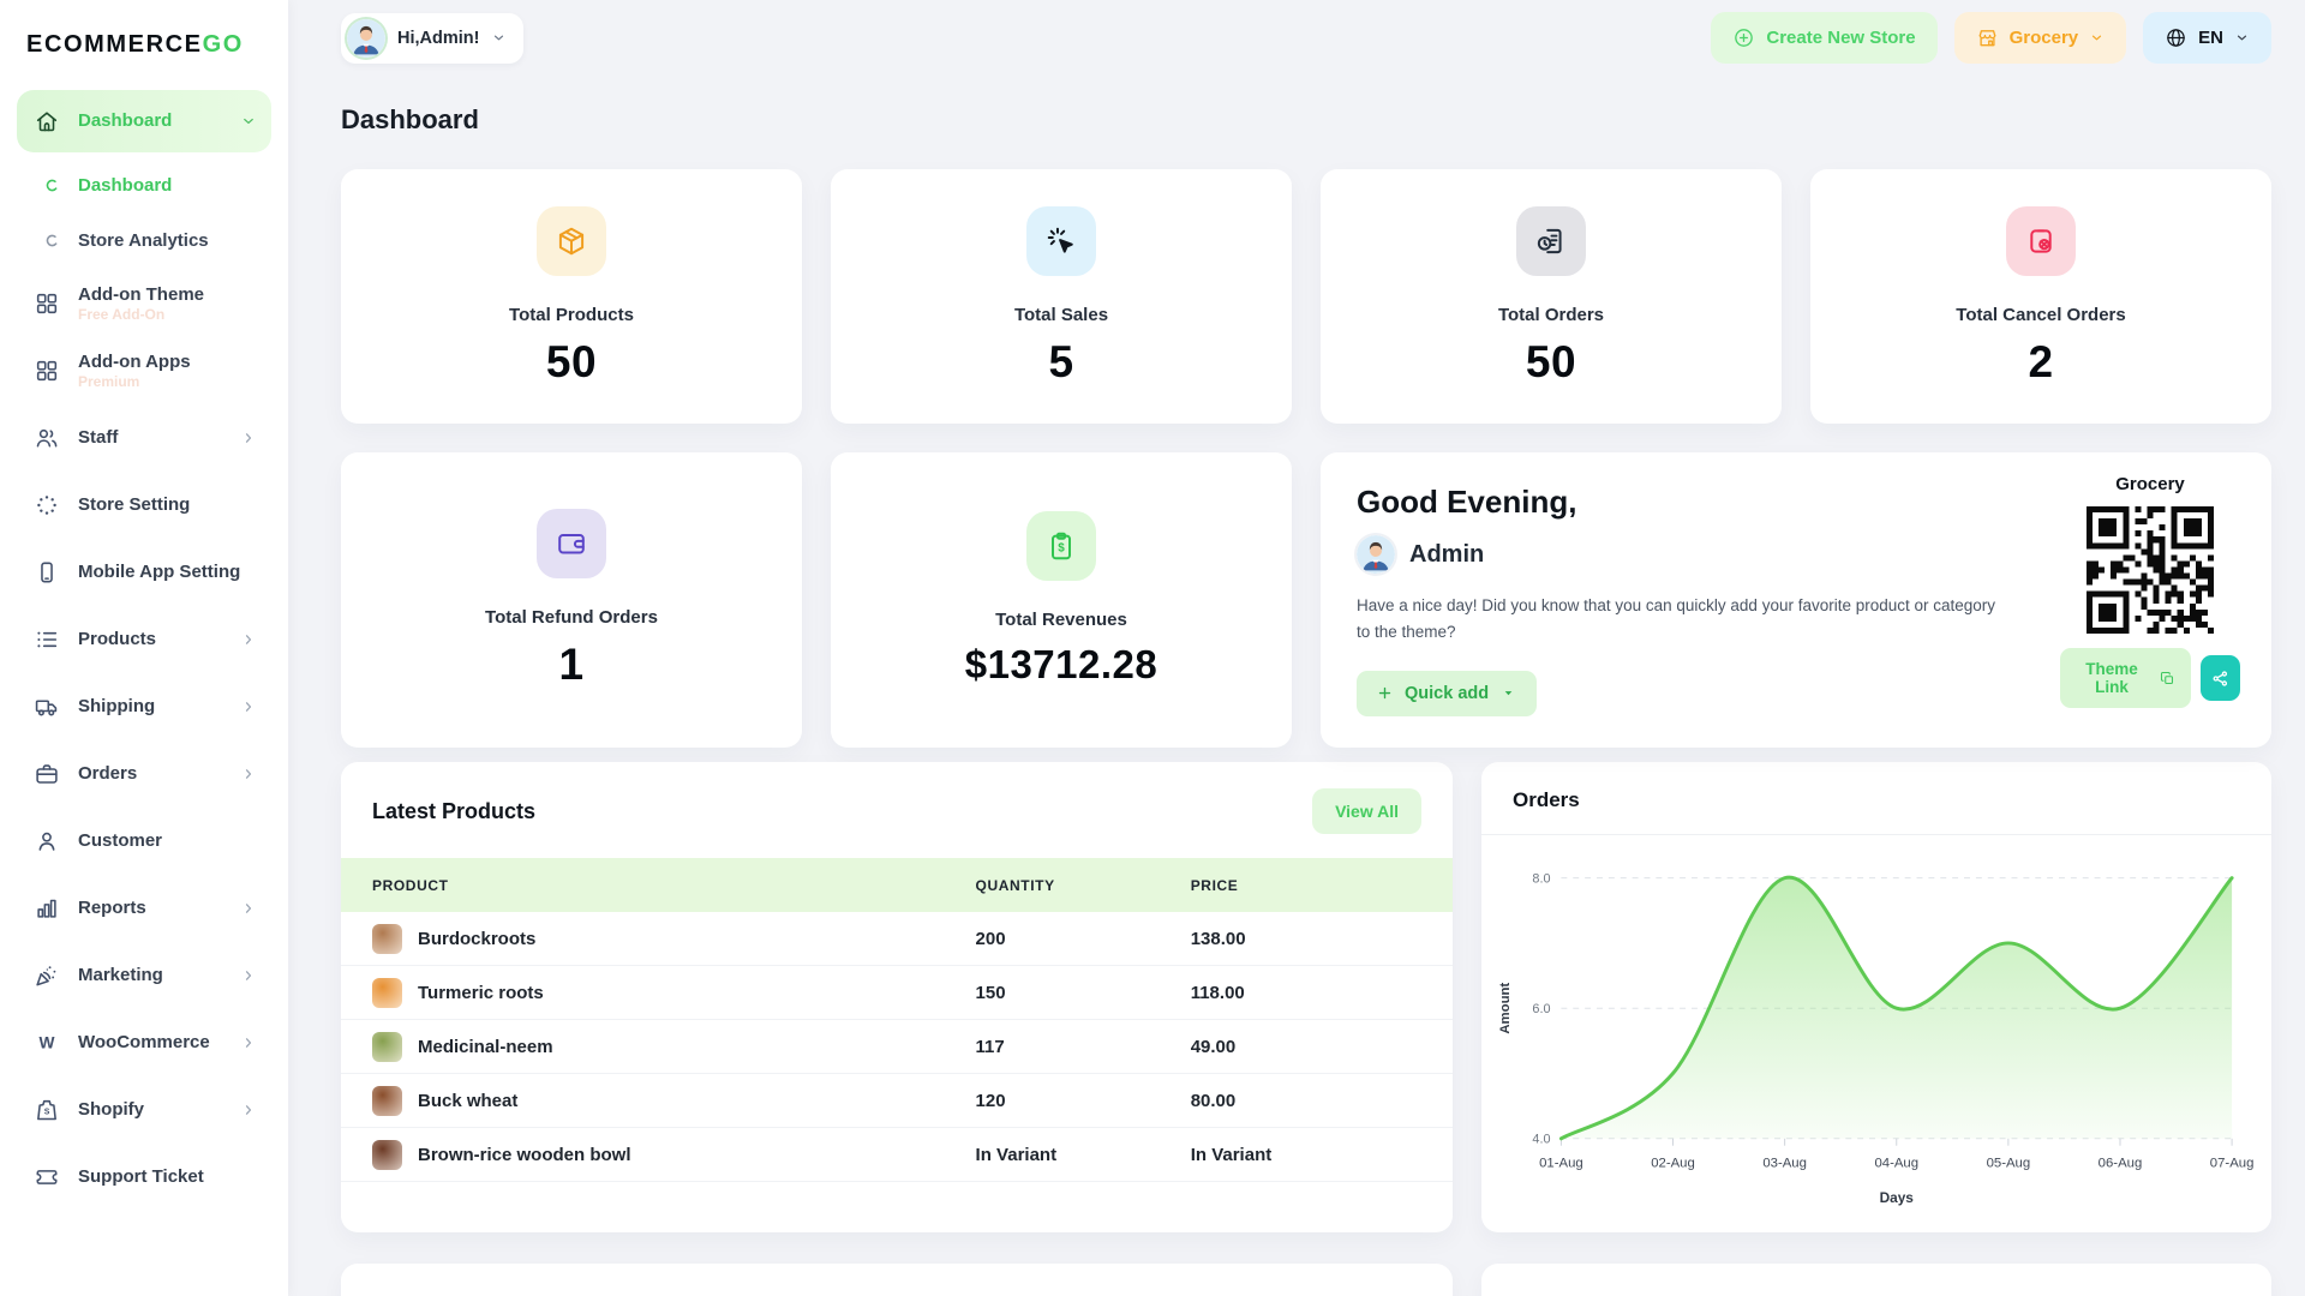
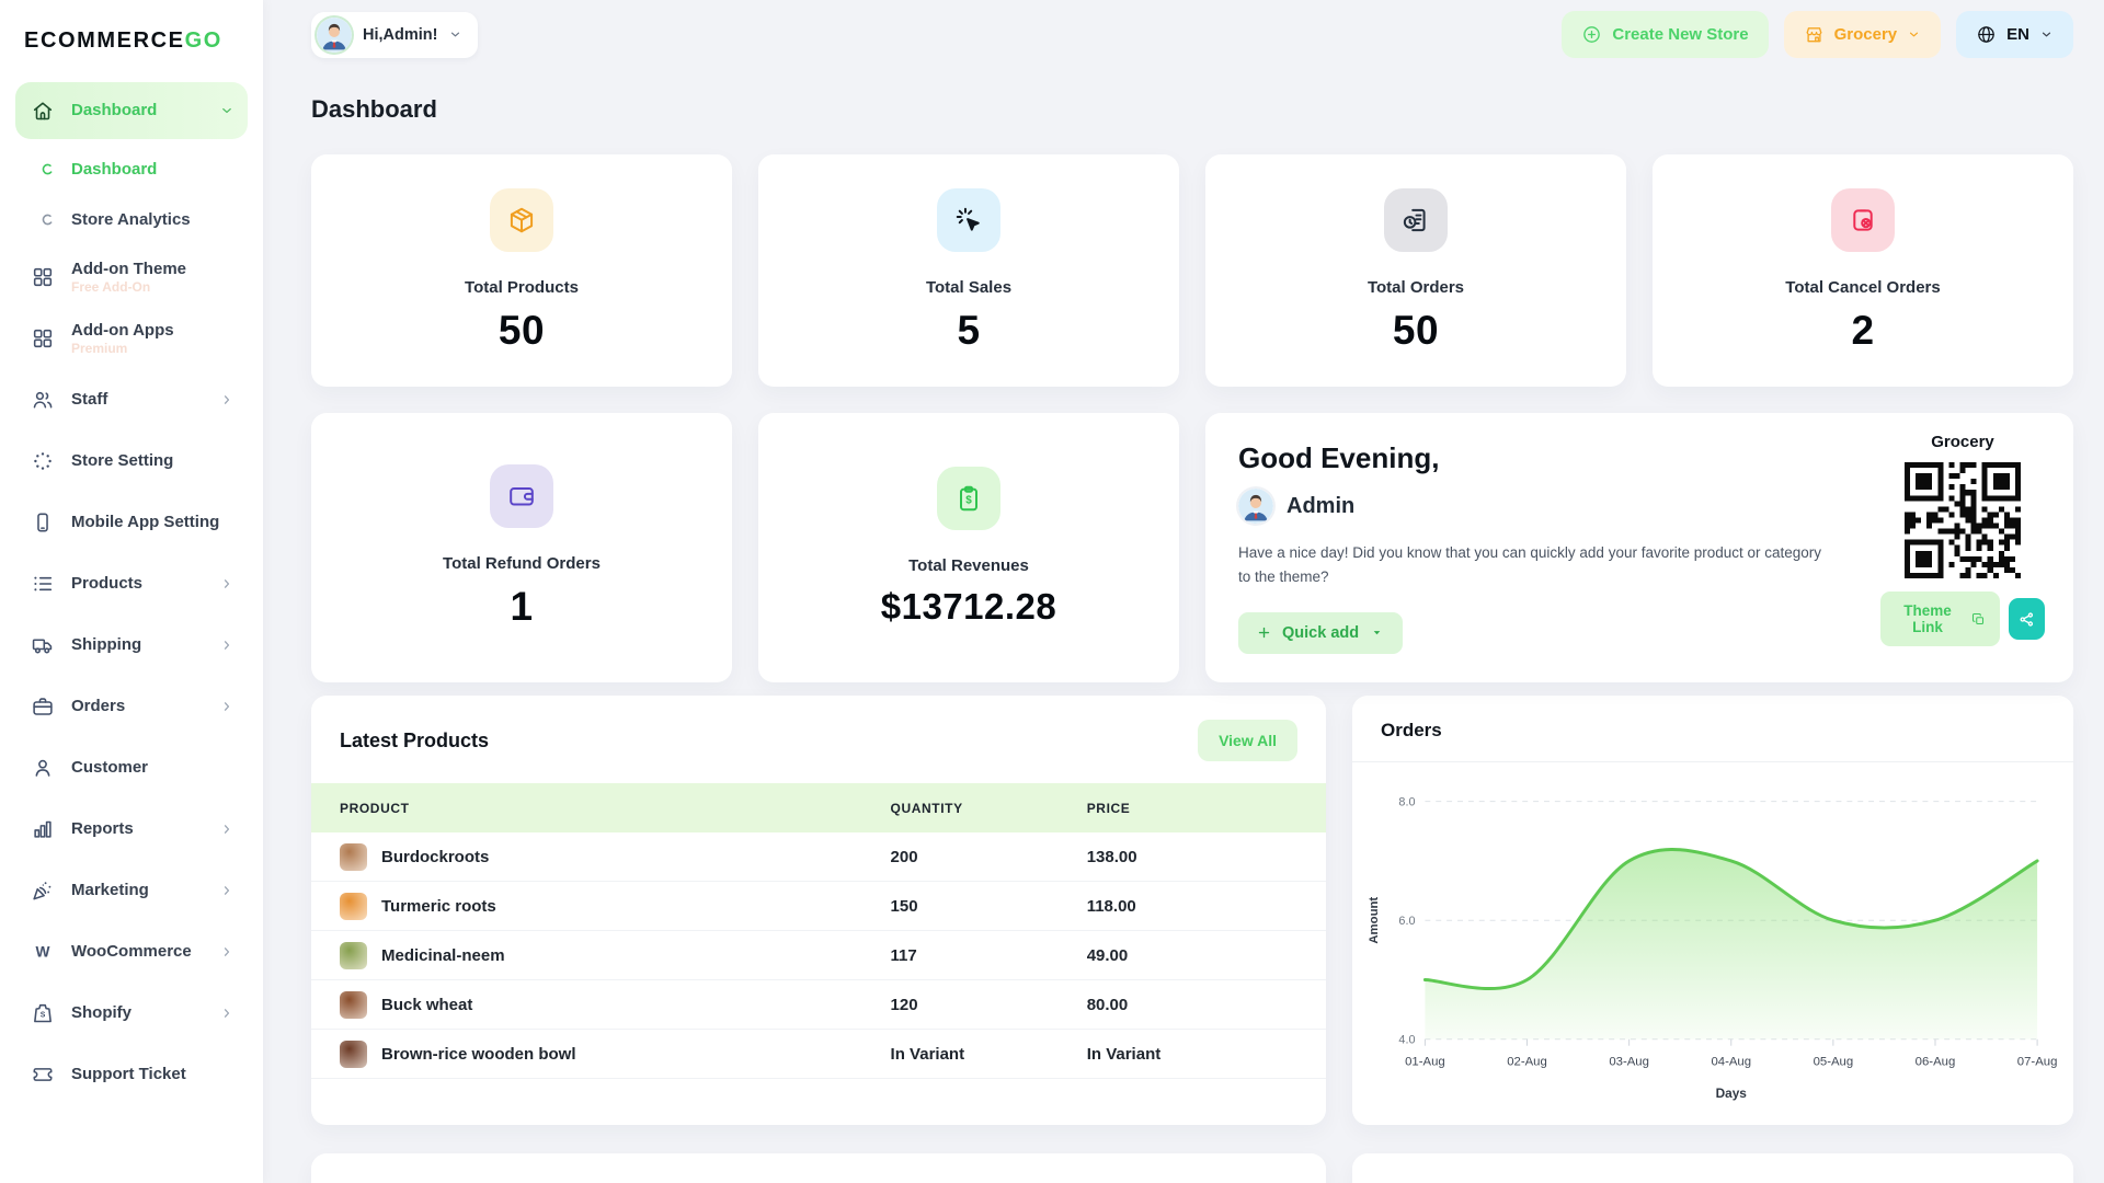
01-Aug: 4 -> 5
03-Aug: 8 -> 7
04-Aug: 6 -> 7
05-Aug: 7 -> 6
07-Aug: 8 -> 7
